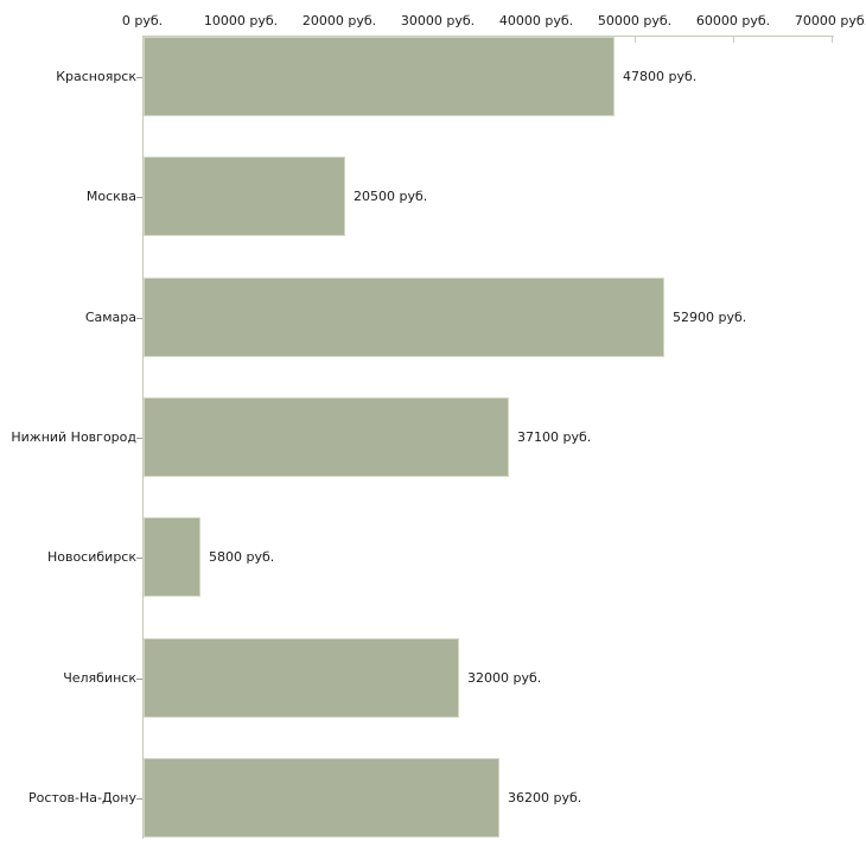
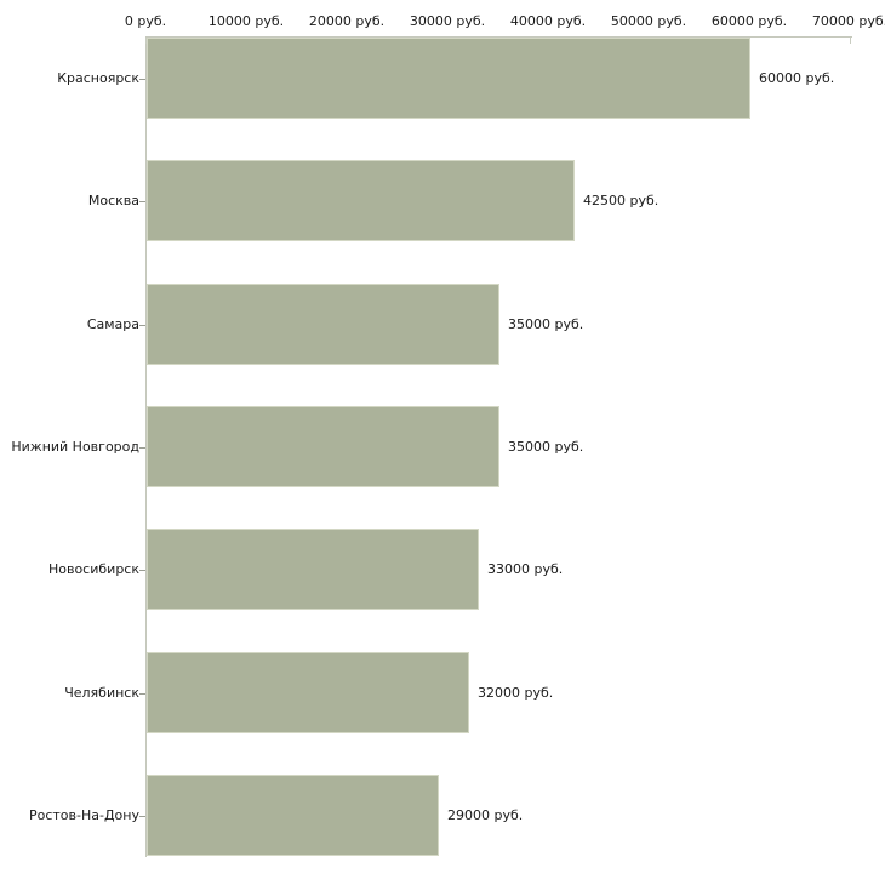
Красноярск: 47800 -> 60000
Москва: 20500 -> 42500
Самара: 52900 -> 35000
Нижний Новгород: 37100 -> 35000
Новосибирск: 5800 -> 33000
Ростов-На-Дону: 36200 -> 29000
